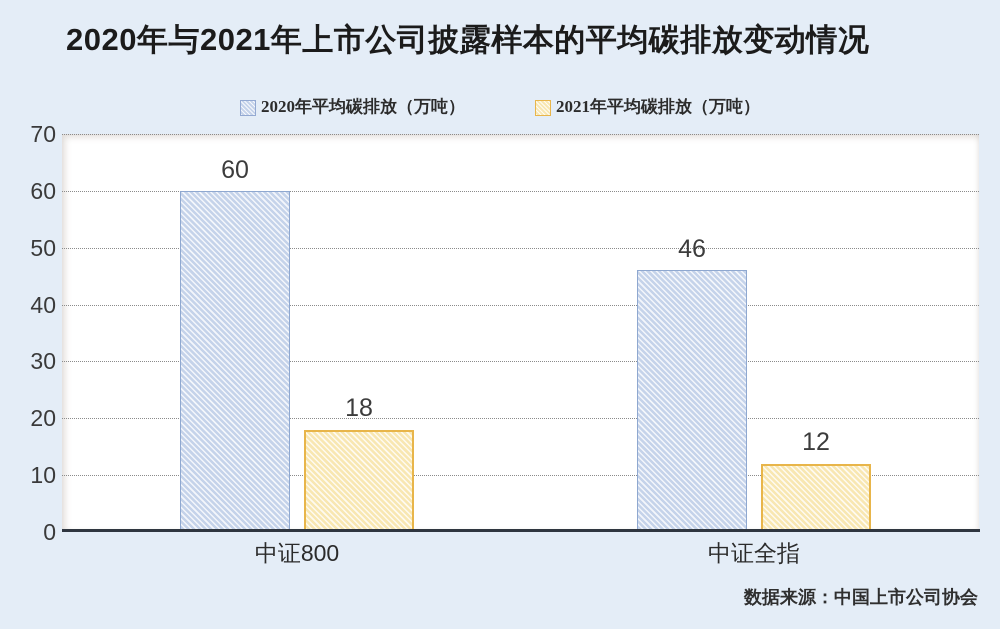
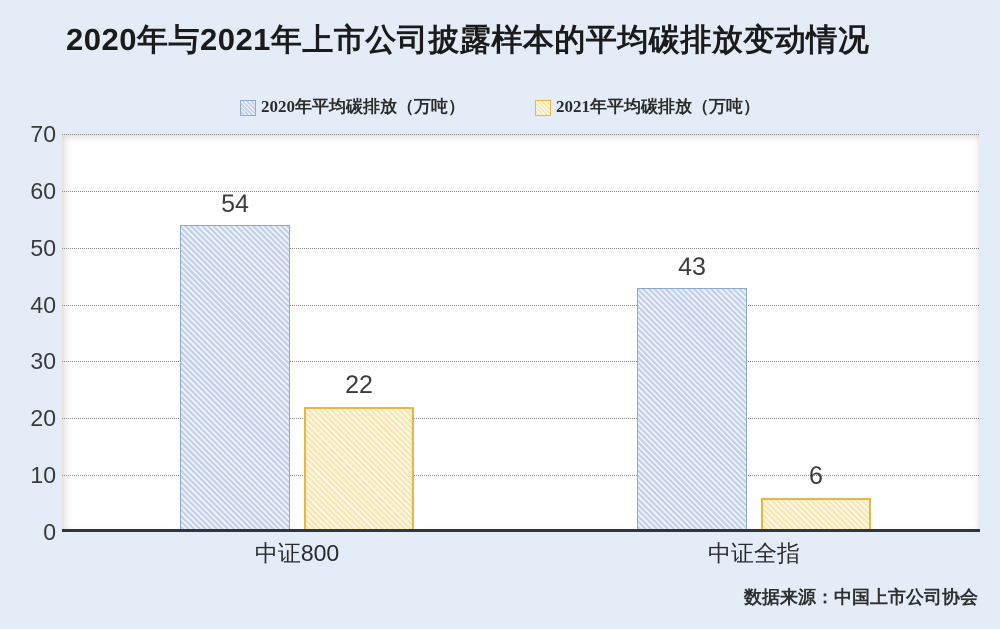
2020年平均碳排放（万吨）/中证800: 60 -> 54
2021年平均碳排放（万吨）/中证800: 18 -> 22
2020年平均碳排放（万吨）/中证全指: 46 -> 43
2021年平均碳排放（万吨）/中证全指: 12 -> 6
